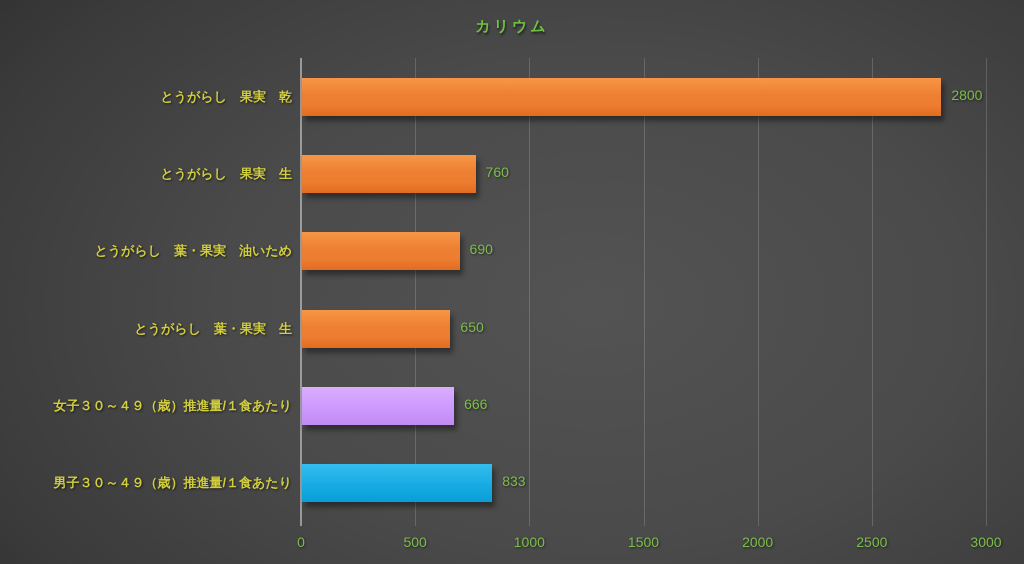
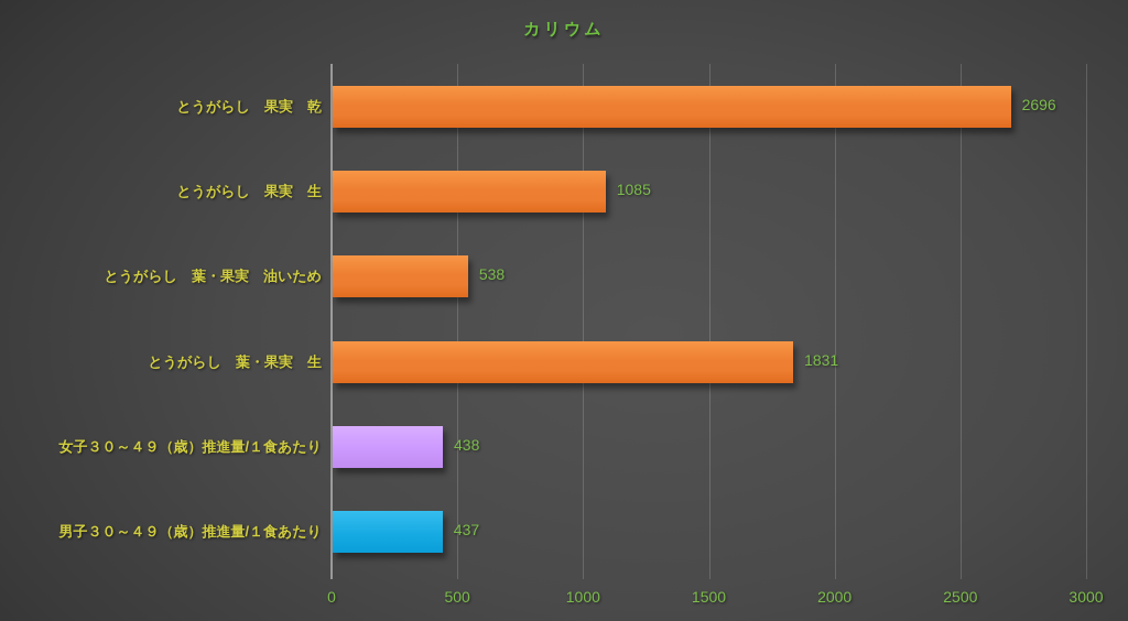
とうがらし 果実 乾: 2800 -> 2696
とうがらし 果実 生: 760 -> 1085
とうがらし 葉・果実 油いため: 690 -> 538
とうがらし 葉・果実 生: 650 -> 1831
女子３０～４９（歳）推進量/１食あたり: 666 -> 438
男子３０～４９（歳）推進量/１食あたり: 833 -> 437
